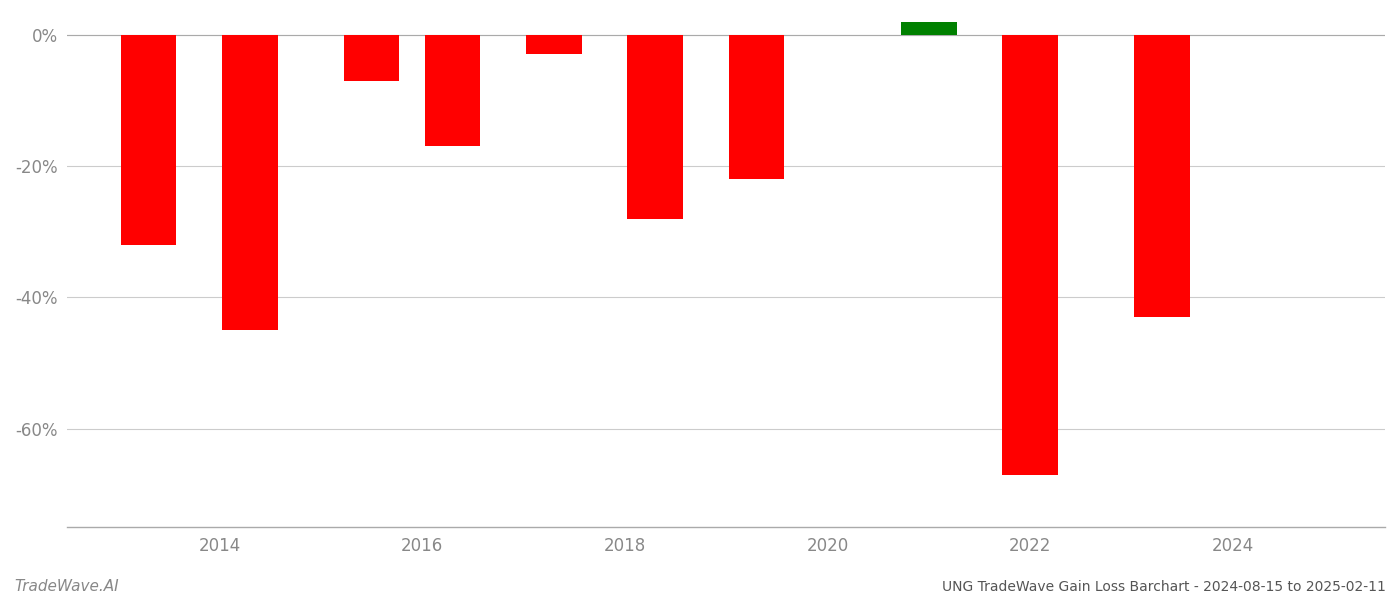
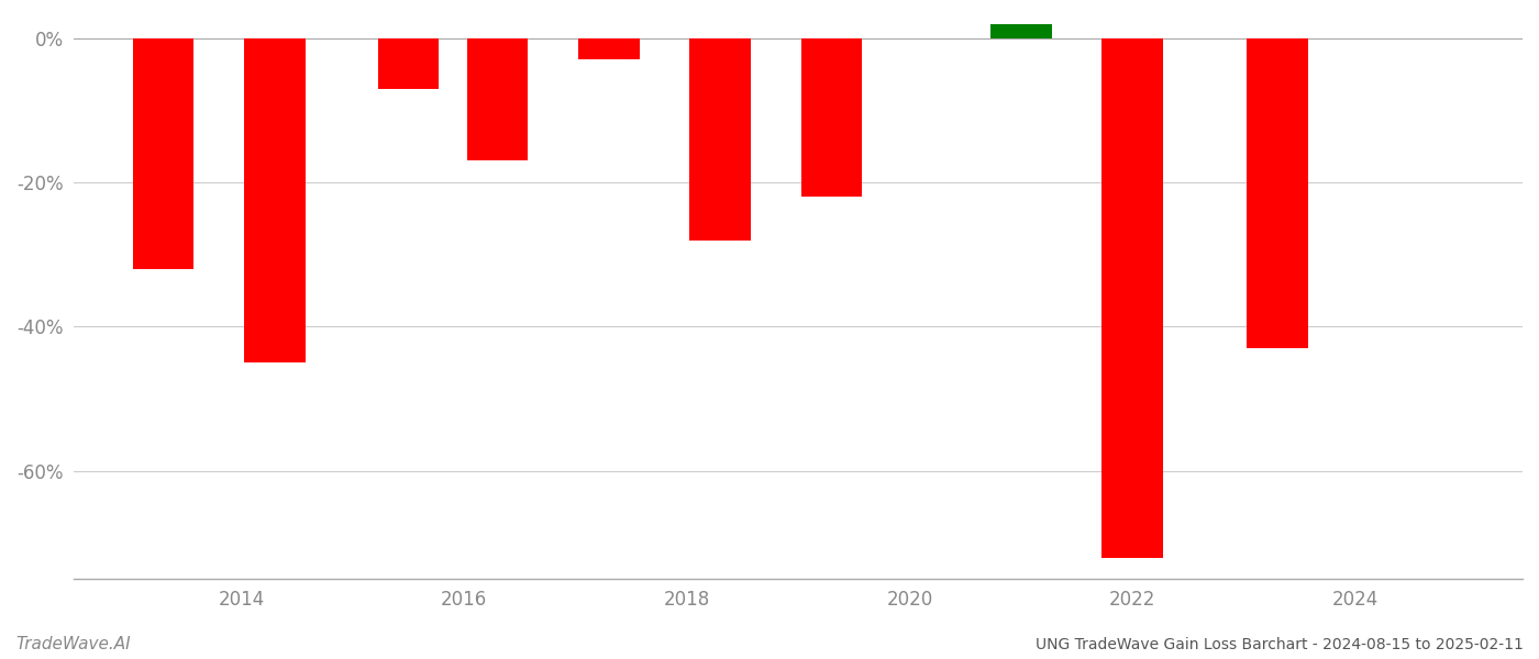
2022: -67% -> -72%
